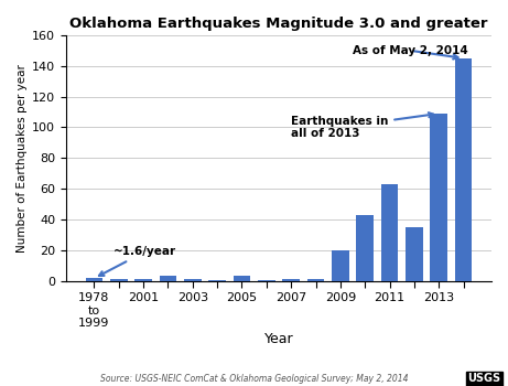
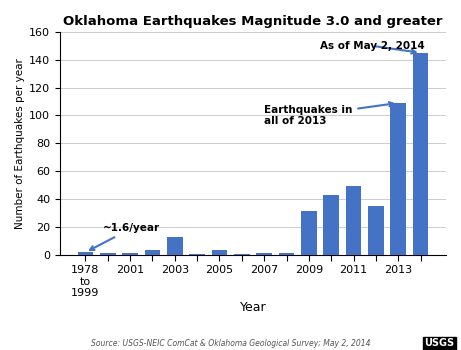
2003: 1 -> 13
2009: 20 -> 31
2011: 63 -> 49
